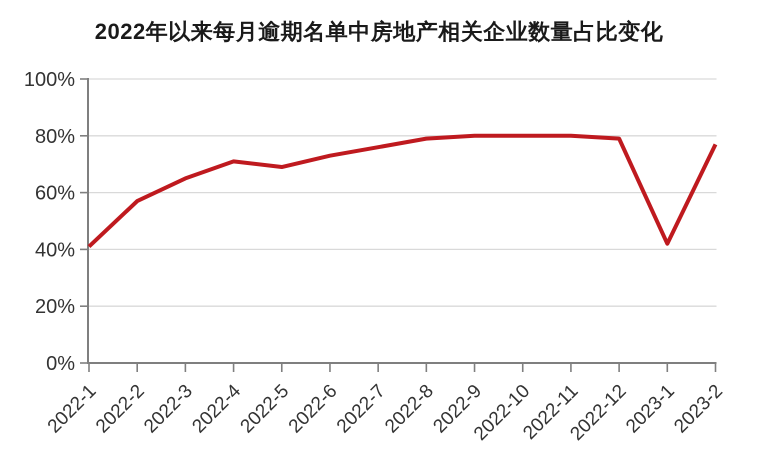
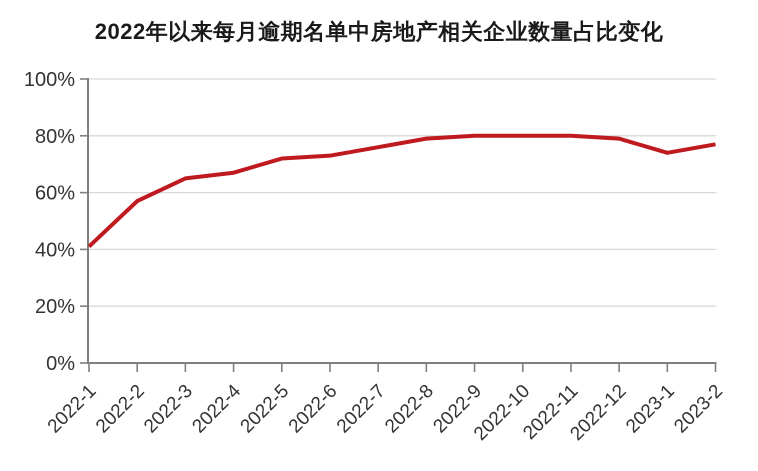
2022-4: 71% -> 67%
2022-5: 69% -> 72%
2023-1: 42% -> 74%
